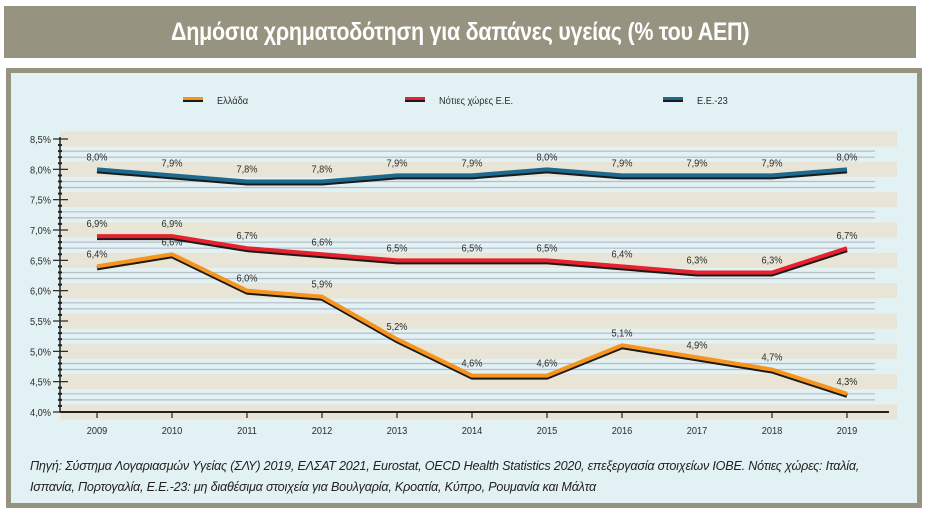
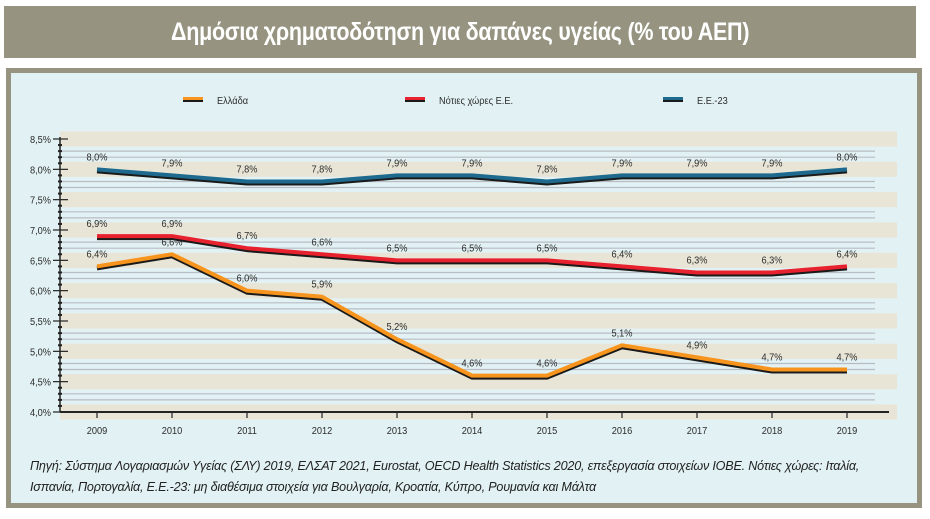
Ε.Ε.-23/2015: 8,0% -> 7,8%
Ελλάδα/2019: 4,3% -> 4,7%
Νότιες χώρες Ε.Ε./2019: 6,7% -> 6,4%
